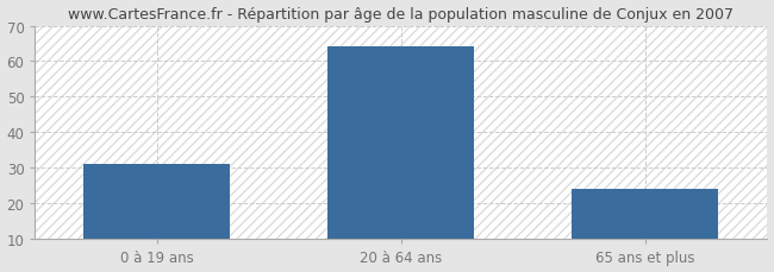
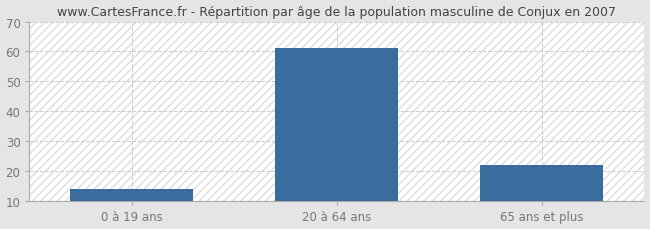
0 à 19 ans: 31 -> 14
20 à 64 ans: 64 -> 61
65 ans et plus: 24 -> 22
